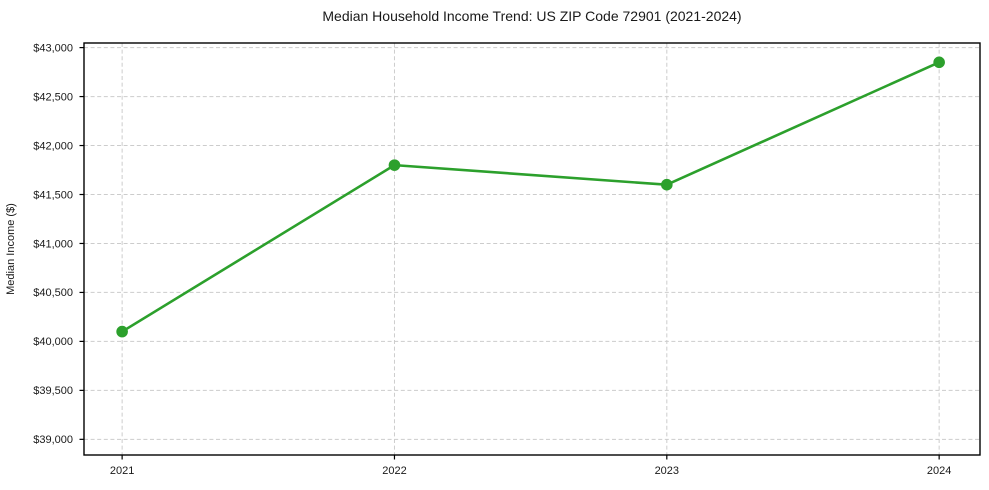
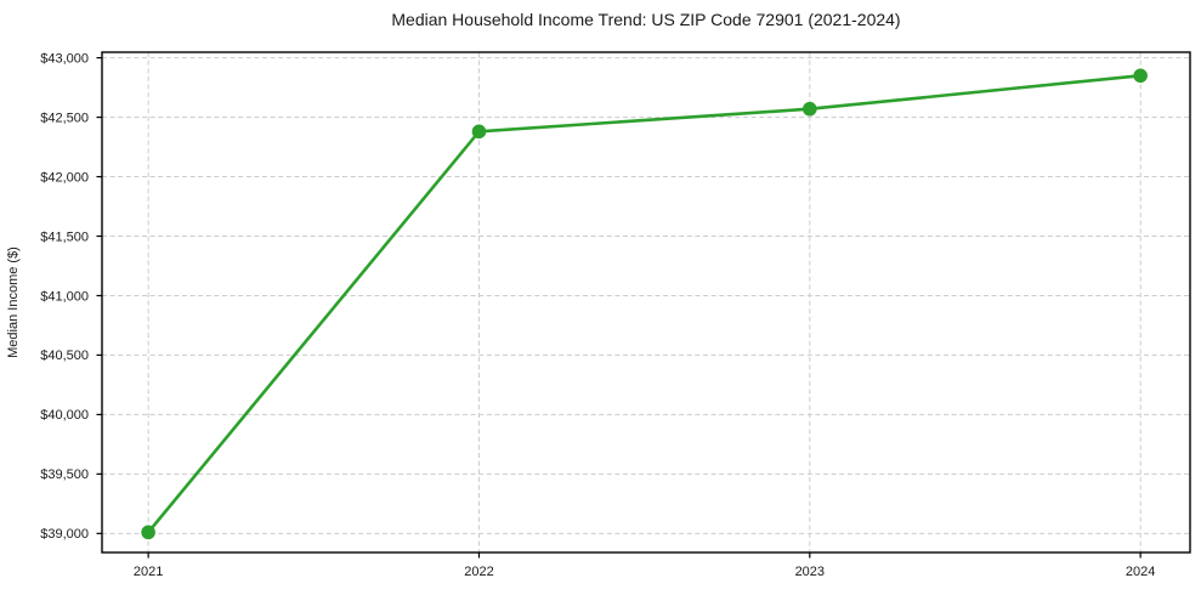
2021: $40100 -> $39000
2022: $41800 -> $42400
2023: $41600 -> $42600
